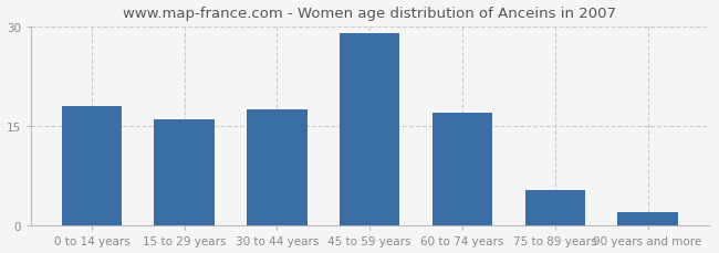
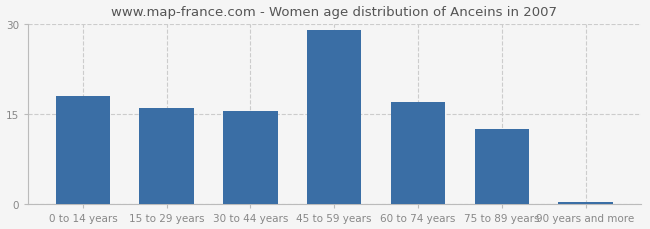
30 to 44 years: 17.6 -> 15.5
75 to 89 years: 5.4 -> 12.5
90 years and more: 2.0 -> 0.4
